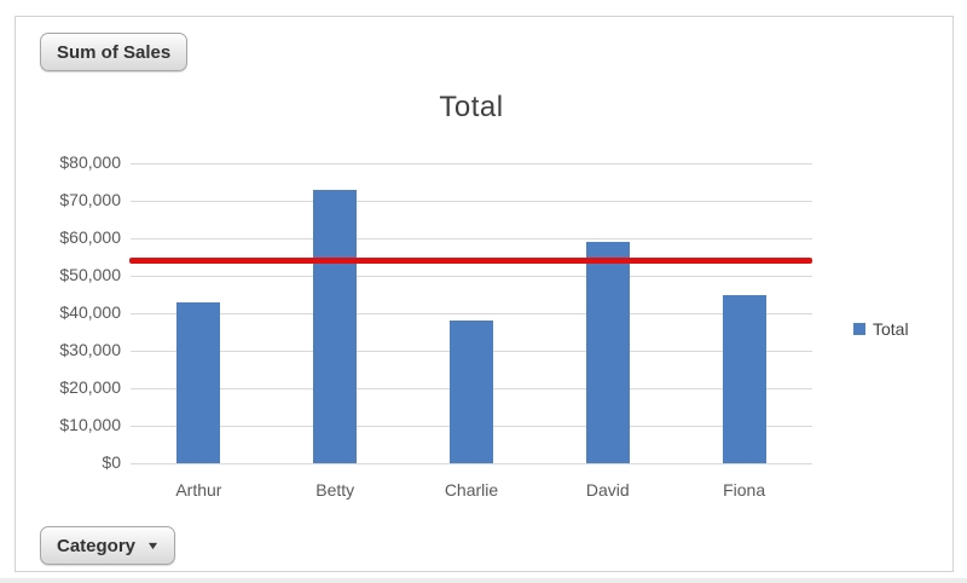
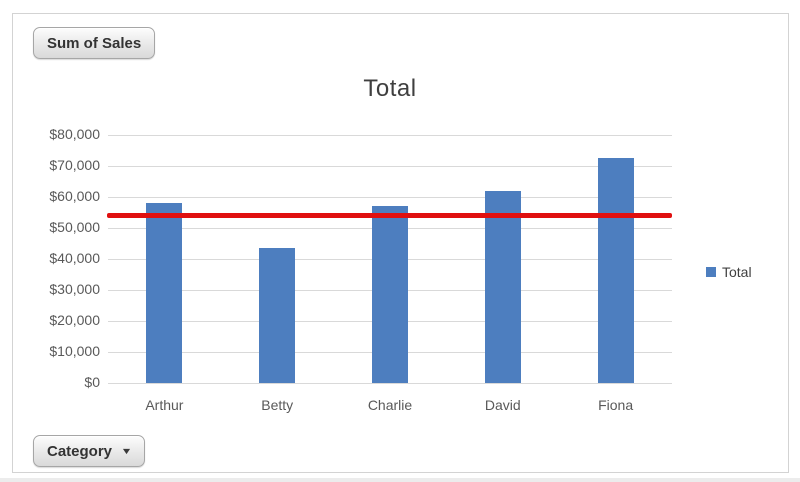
Arthur: $43000 -> $58000
Betty: $73000 -> $44000
Charlie: $38000 -> $57000
David: $59000 -> $62000
Fiona: $45000 -> $72000
